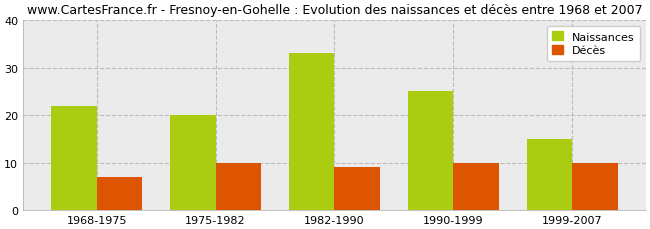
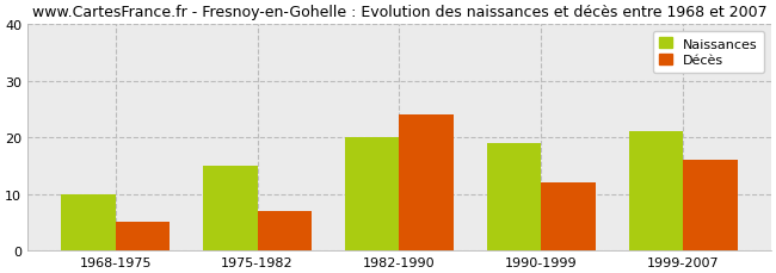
Naissances/1968-1975: 22 -> 10
Décès/1968-1975: 7 -> 5
Naissances/1975-1982: 20 -> 15
Décès/1975-1982: 10 -> 7
Naissances/1982-1990: 33 -> 20
Décès/1982-1990: 9 -> 24
Naissances/1990-1999: 25 -> 19
Décès/1990-1999: 10 -> 12
Naissances/1999-2007: 15 -> 21
Décès/1999-2007: 10 -> 16
